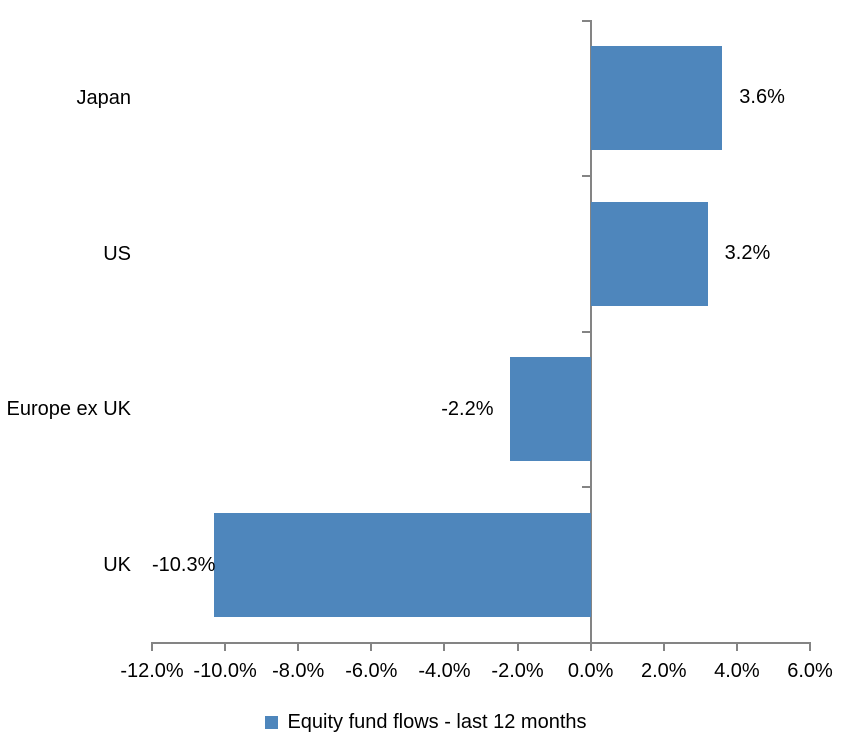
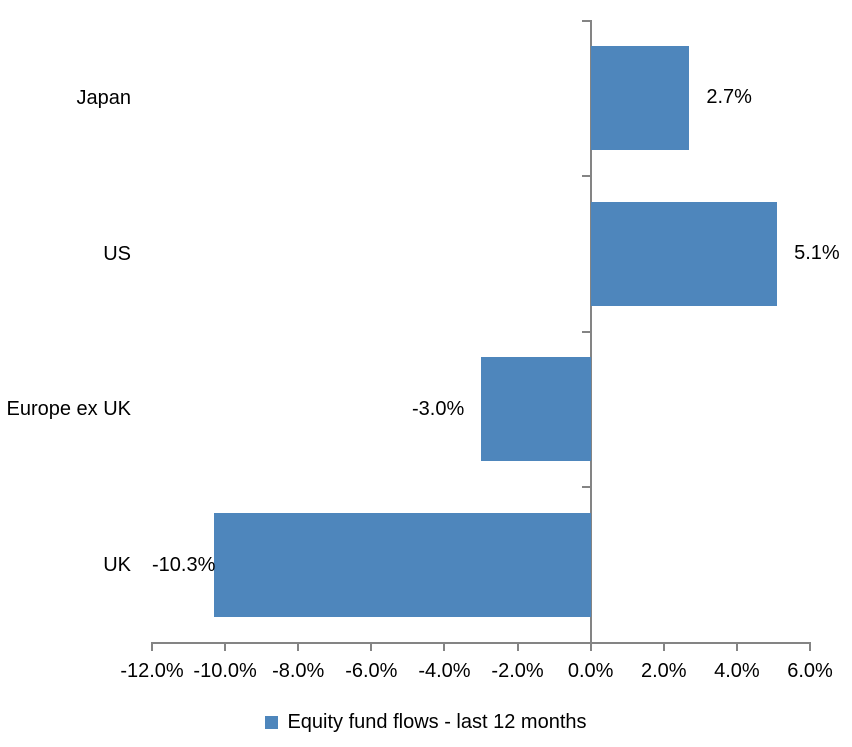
Japan: 3.6% -> 2.7%
US: 3.2% -> 5.1%
Europe ex UK: -2.2% -> -3.0%
